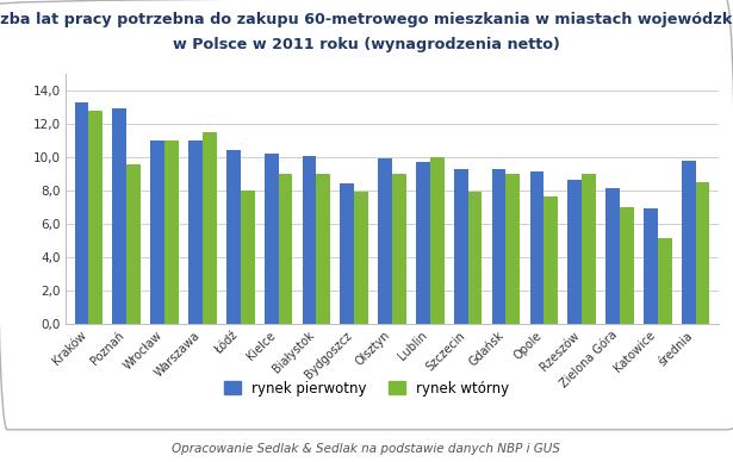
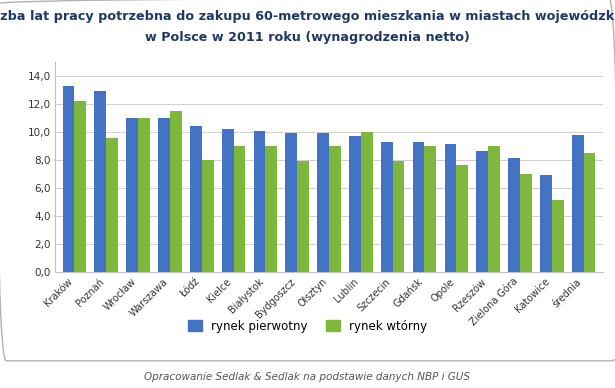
rynek wtórny/Kraków: 12,8 -> 12,2
rynek pierwotny/Bydgoszcz: 8,4 -> 9,9
